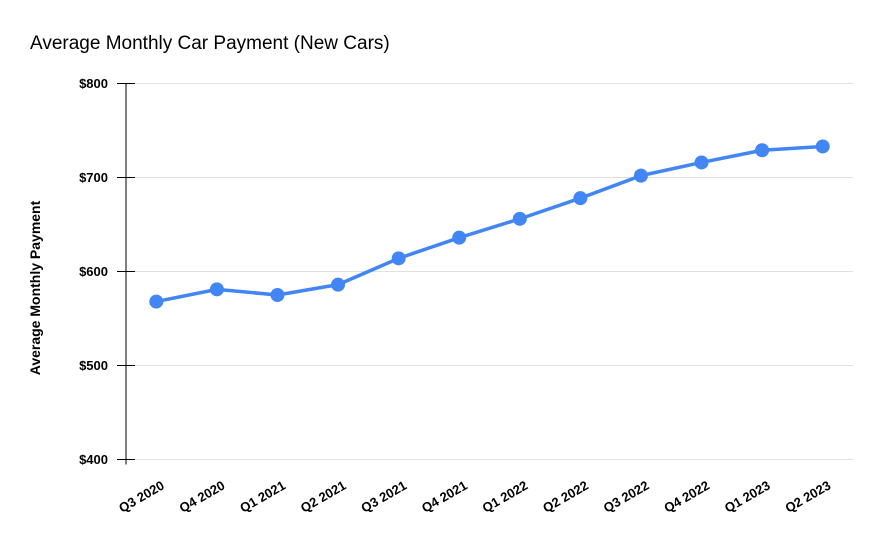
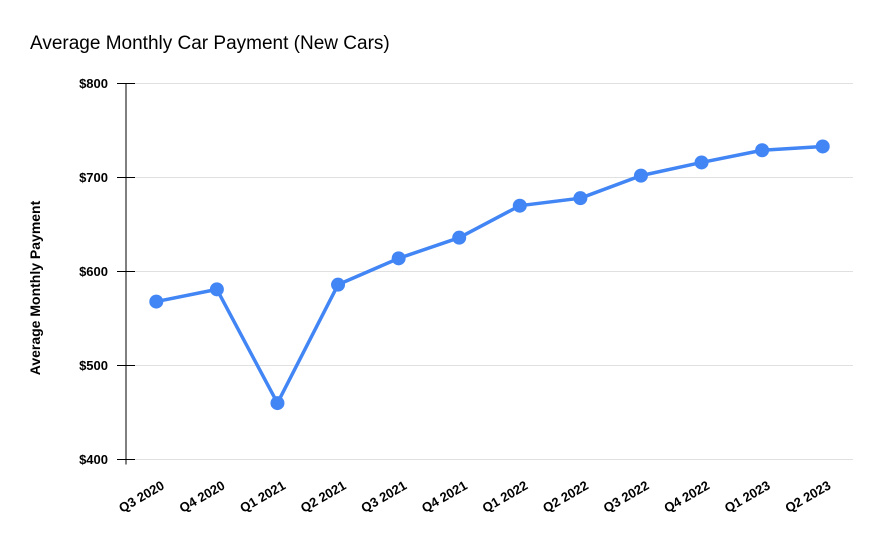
Q1 2021: $580 -> $460
Q1 2022: $660 -> $670
